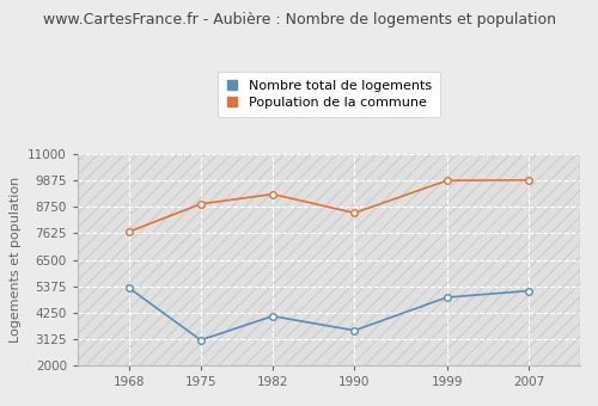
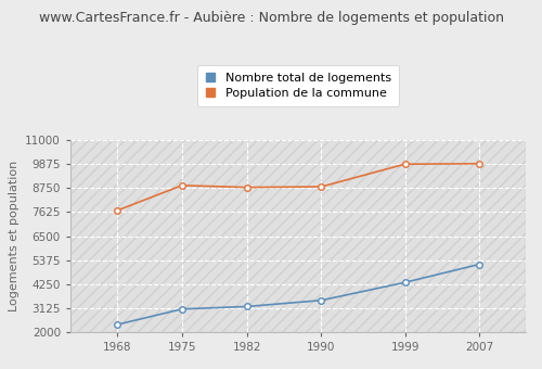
Nombre total de logements/1968: 5300 -> 2400
Nombre total de logements/1982: 4100 -> 3200
Population de la commune/1982: 9300 -> 8800
Population de la commune/1990: 8500 -> 8800
Nombre total de logements/1999: 4900 -> 4300
